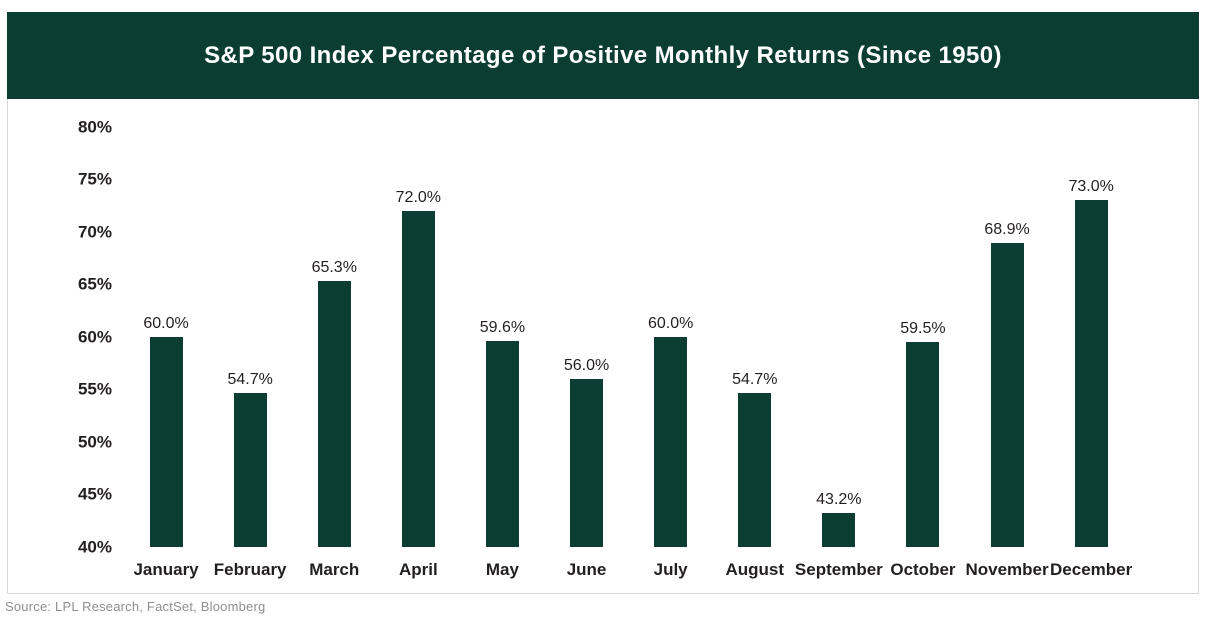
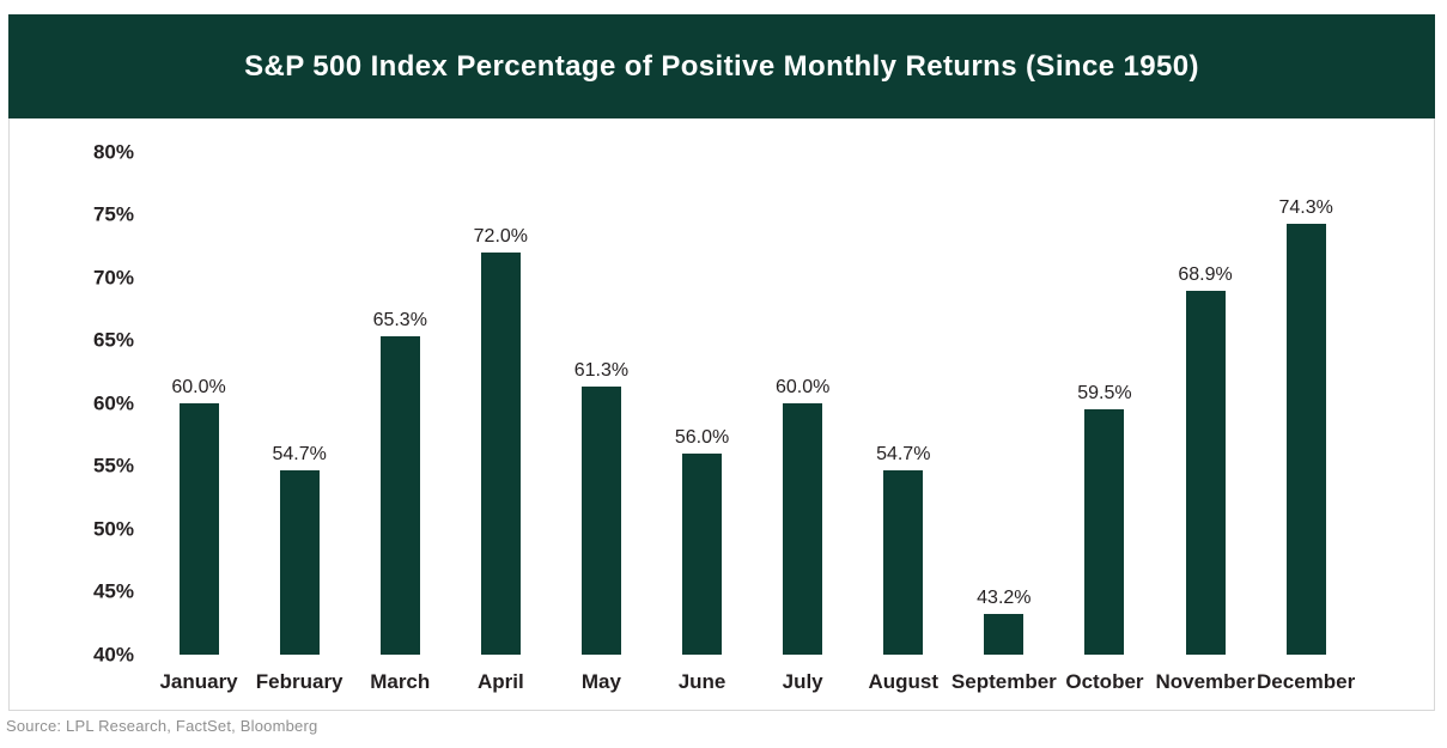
May: 59.6% -> 61.3%
December: 73.0% -> 74.3%
